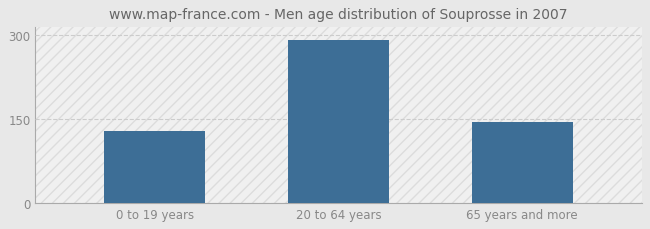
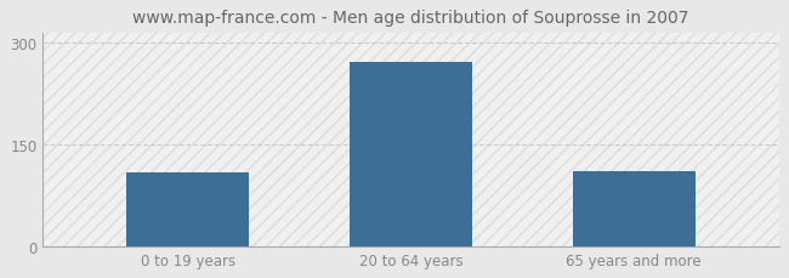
0 to 19 years: 128 -> 108
20 to 64 years: 291 -> 272
65 years and more: 145 -> 110
